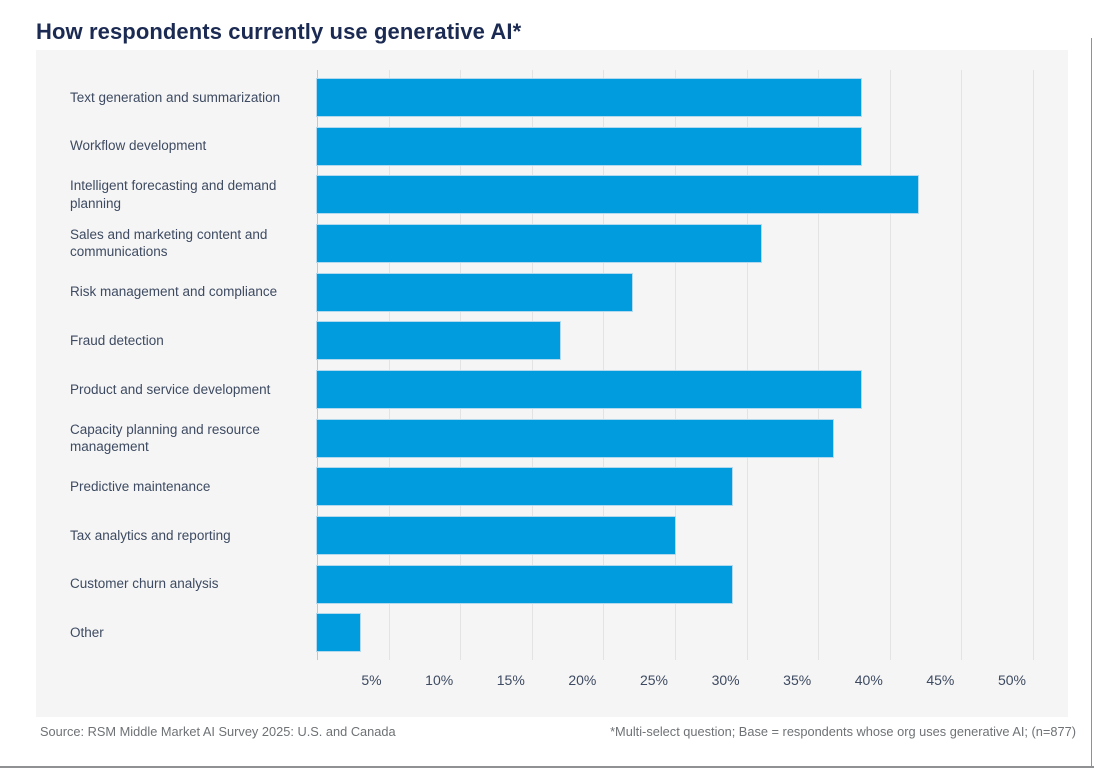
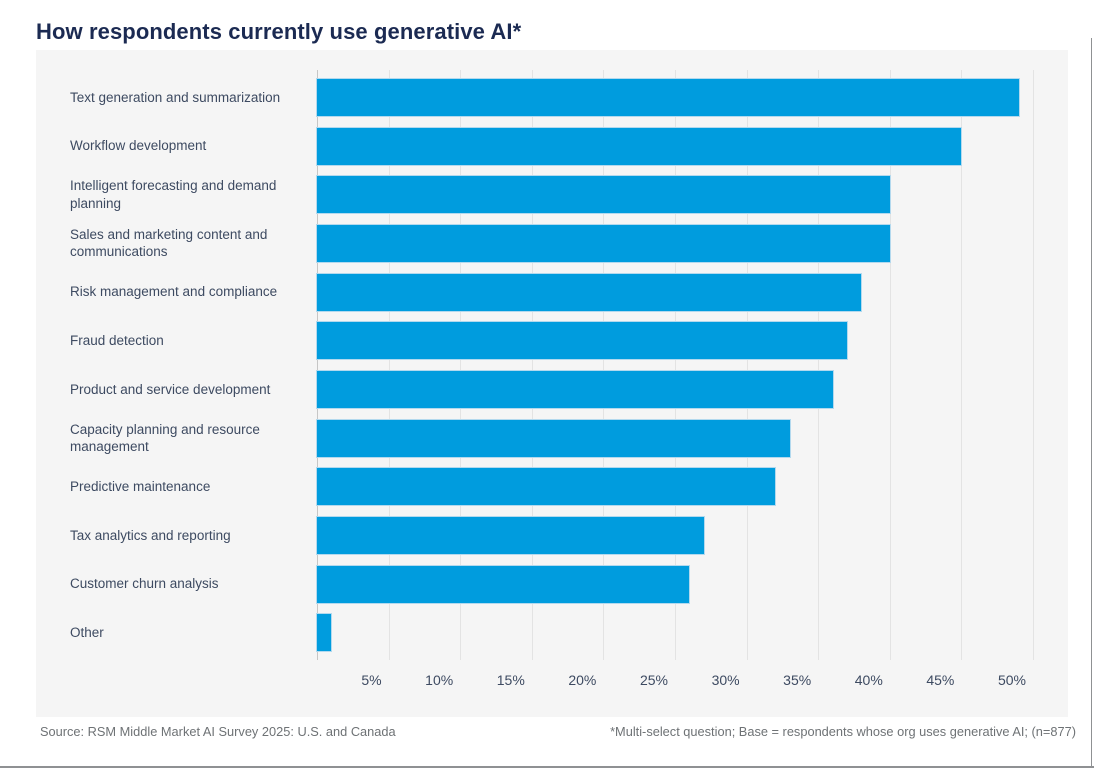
Text generation and summarization: 38% -> 49%
Workflow development: 38% -> 45%
Intelligent forecasting and demand planning: 42% -> 40%
Sales and marketing content and communications: 31% -> 40%
Risk management and compliance: 22% -> 38%
Fraud detection: 17% -> 37%
Product and service development: 38% -> 36%
Capacity planning and resource management: 36% -> 33%
Predictive maintenance: 29% -> 32%
Tax analytics and reporting: 25% -> 27%
Customer churn analysis: 29% -> 26%
Other: 3% -> 1%
